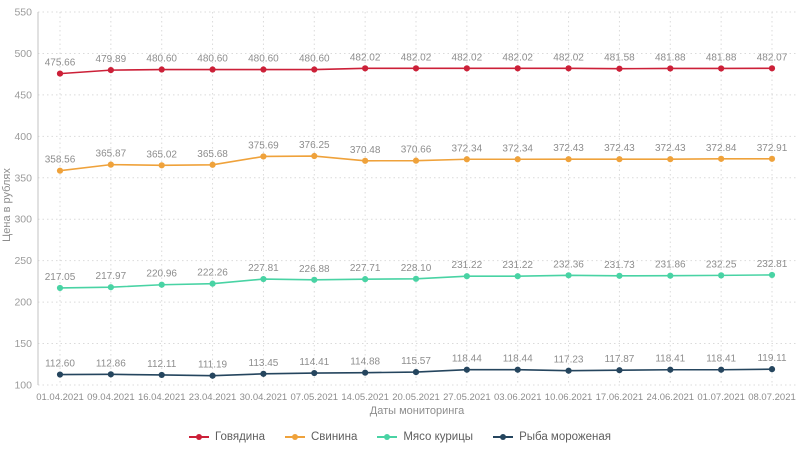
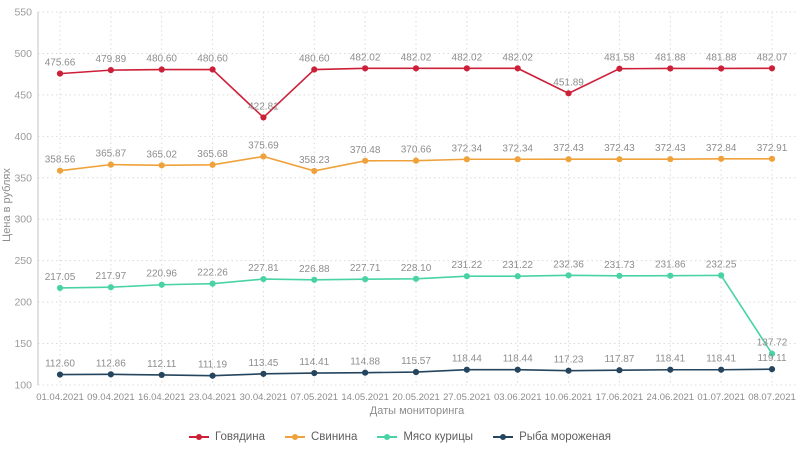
Говядина/30.04.2021: 480.60 -> 422.81
Свинина/07.05.2021: 376.25 -> 358.23
Говядина/10.06.2021: 482.02 -> 451.89
Мясо курицы/08.07.2021: 232.81 -> 137.72
